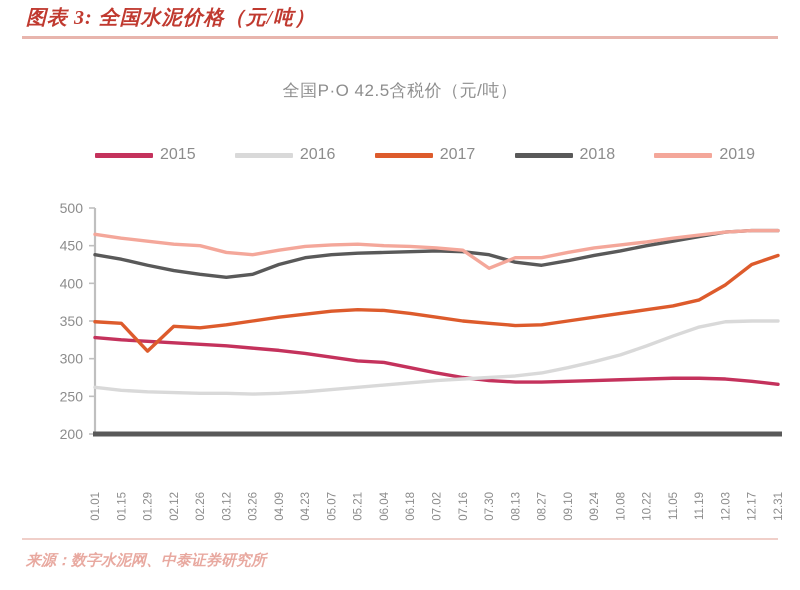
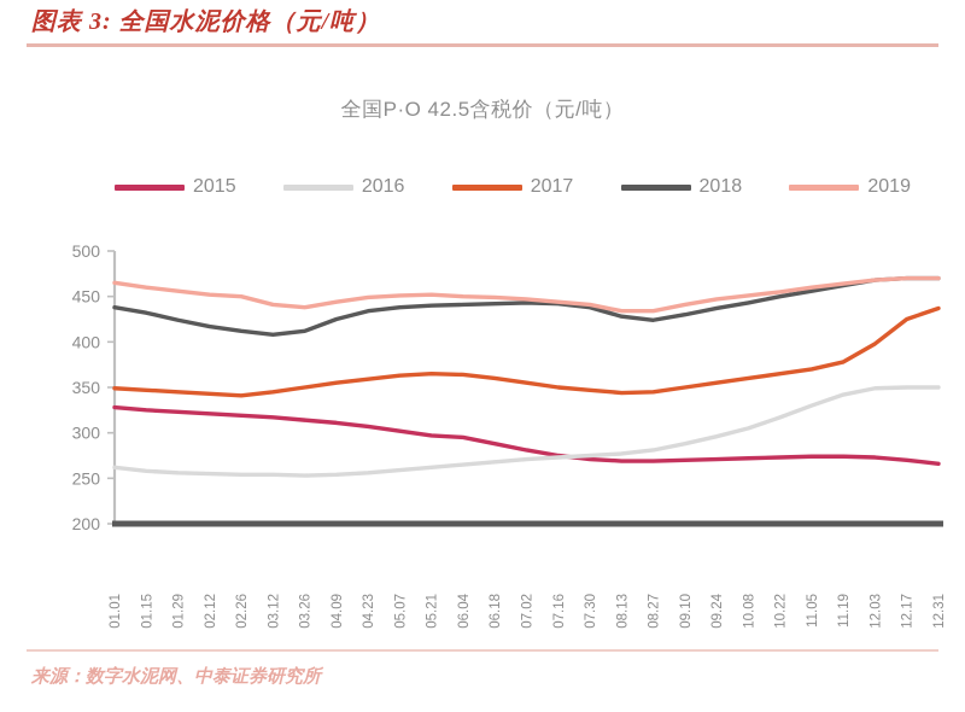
2017/01.29: 310 -> 340
2019/07.30: 420 -> 440
